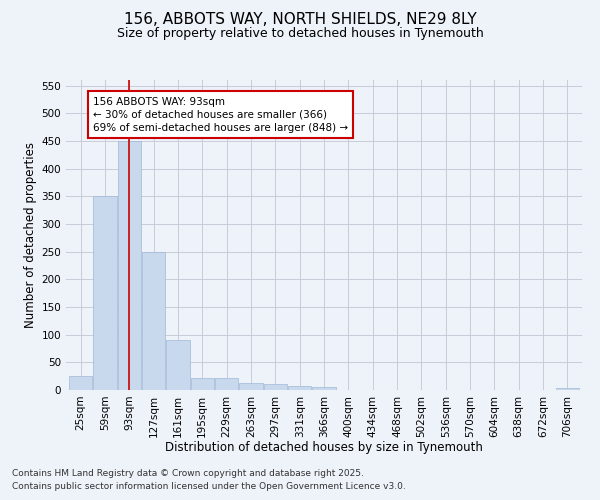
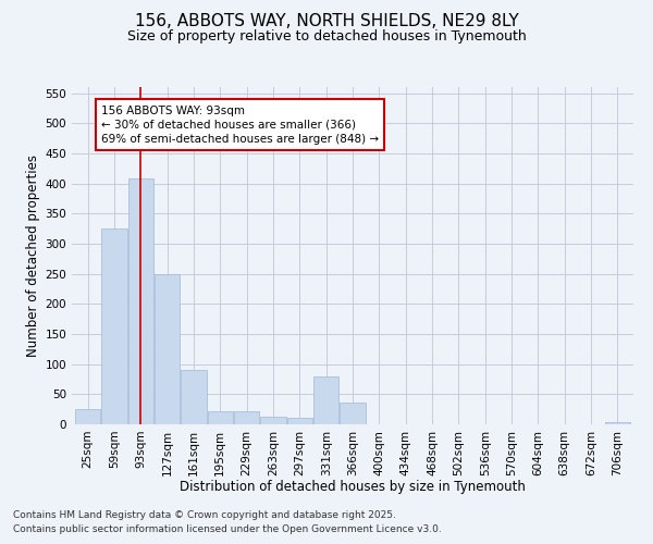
59sqm: 350 -> 326
93sqm: 450 -> 408
331sqm: 8 -> 80
366sqm: 5 -> 36
